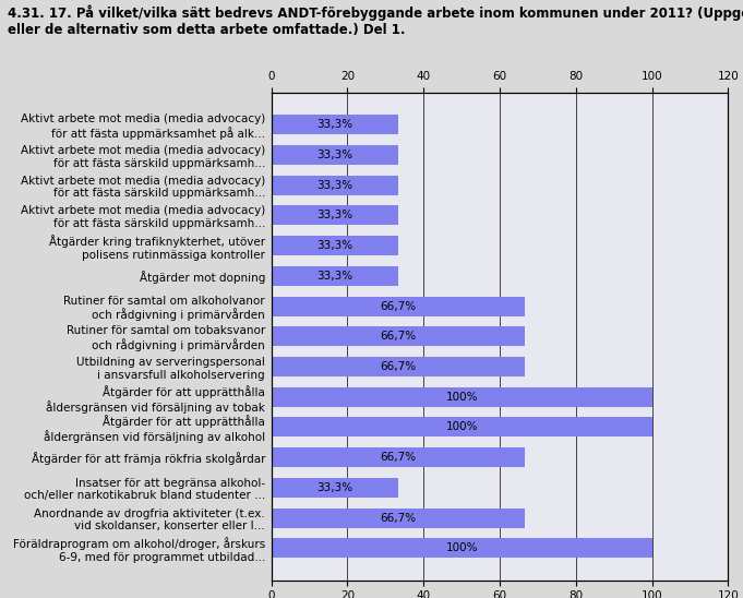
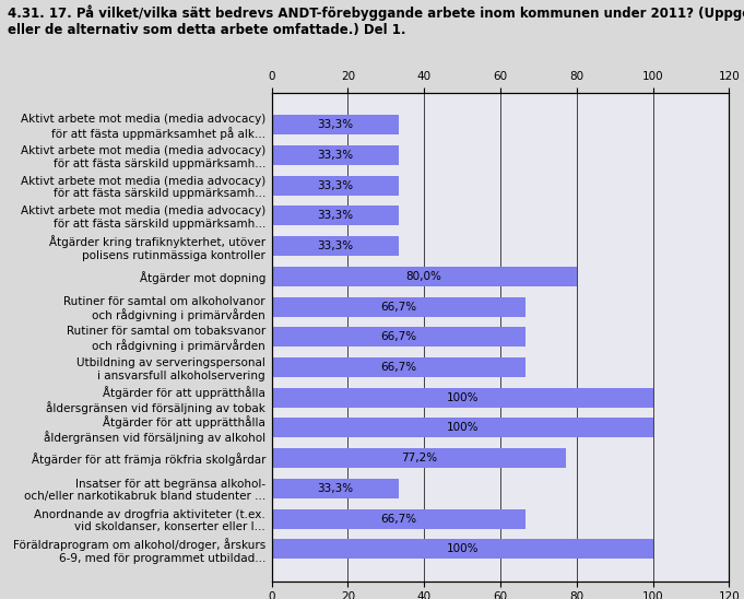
Åtgärder mot dopning: 33,3% -> 80,0%
Åtgärder för att främja rökfria skolgårdar: 66,7% -> 77,2%
